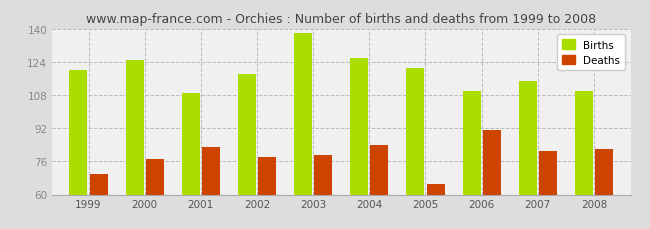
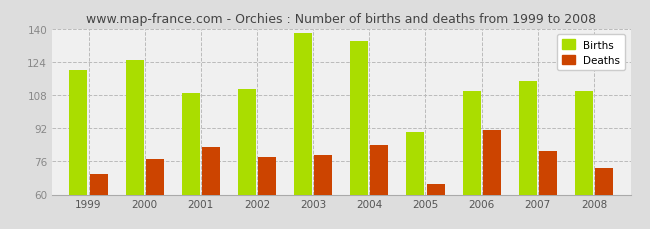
Births/2002: 118 -> 111
Births/2004: 126 -> 134
Births/2005: 121 -> 90
Deaths/2008: 82 -> 73
